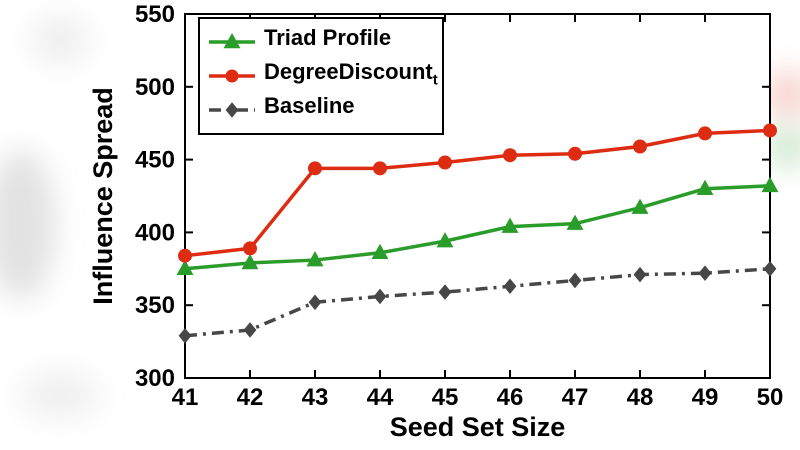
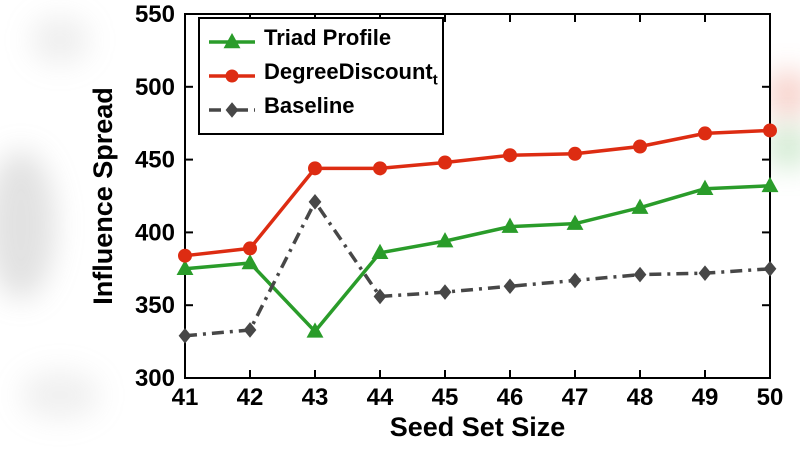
Triad Profile/43: 381 -> 332
Baseline/43: 352 -> 421
